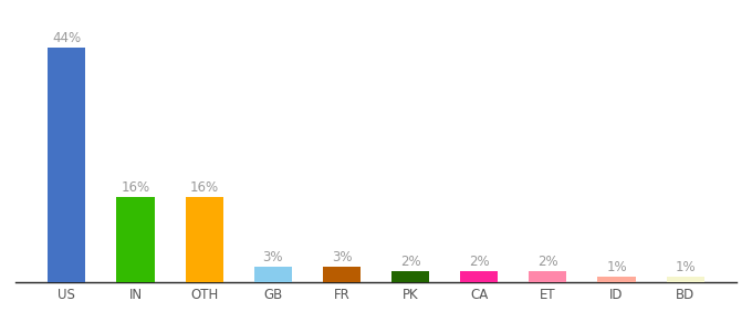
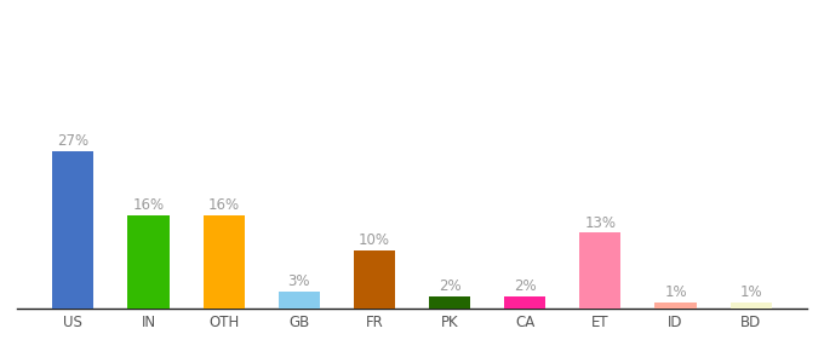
US: 44% -> 27%
FR: 3% -> 10%
ET: 2% -> 13%
